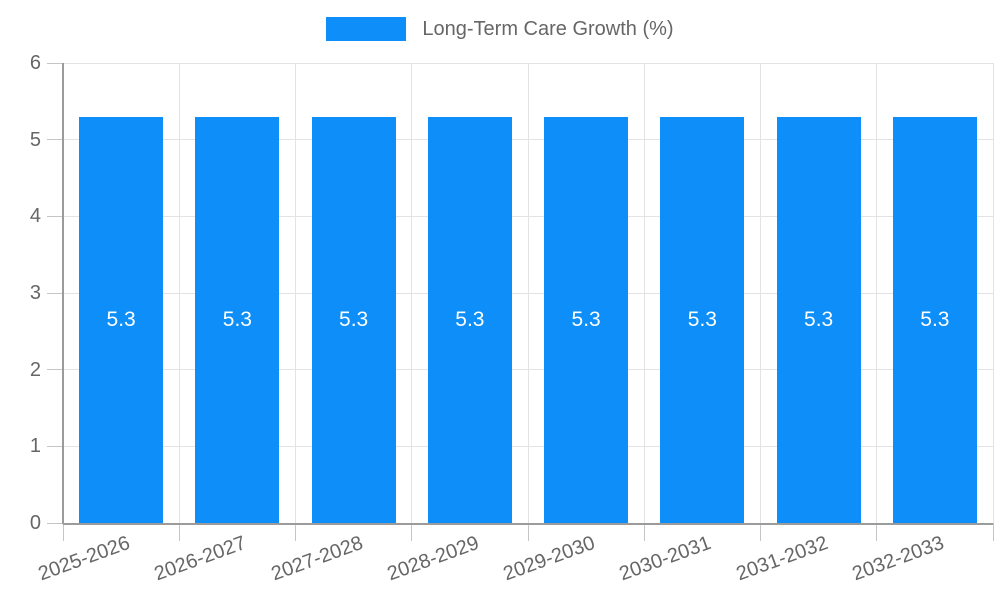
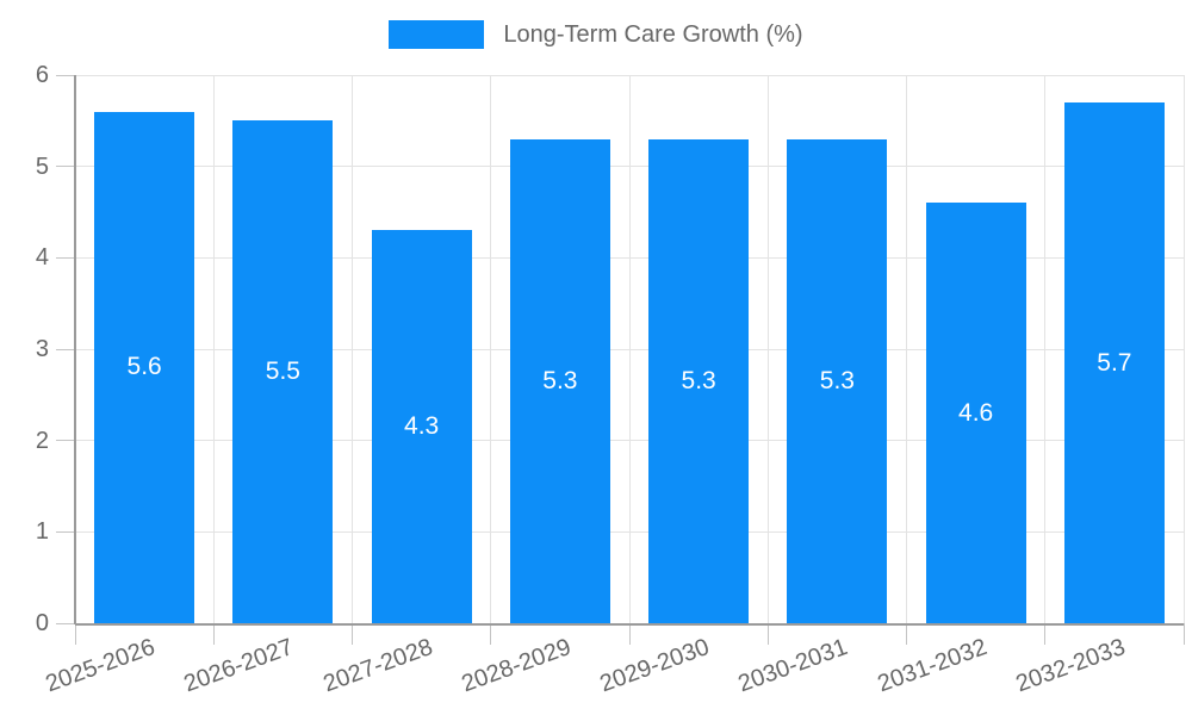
2025-2026: 5.3 -> 5.6
2026-2027: 5.3 -> 5.5
2027-2028: 5.3 -> 4.3
2031-2032: 5.3 -> 4.6
2032-2033: 5.3 -> 5.7
